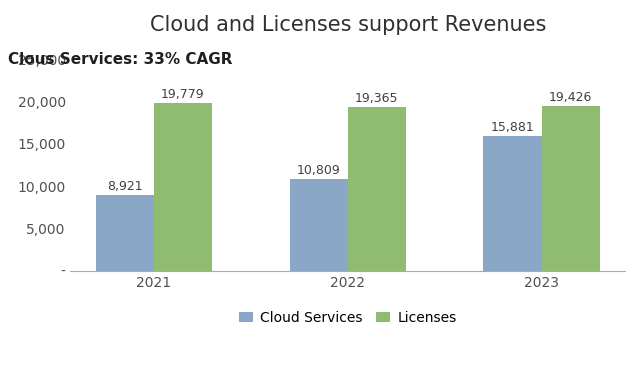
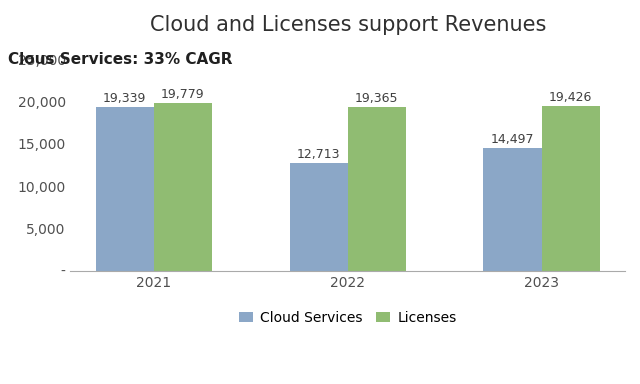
Cloud Services/2021: 8,921 -> 19,339
Cloud Services/2022: 10,809 -> 12,713
Cloud Services/2023: 15,881 -> 14,497
